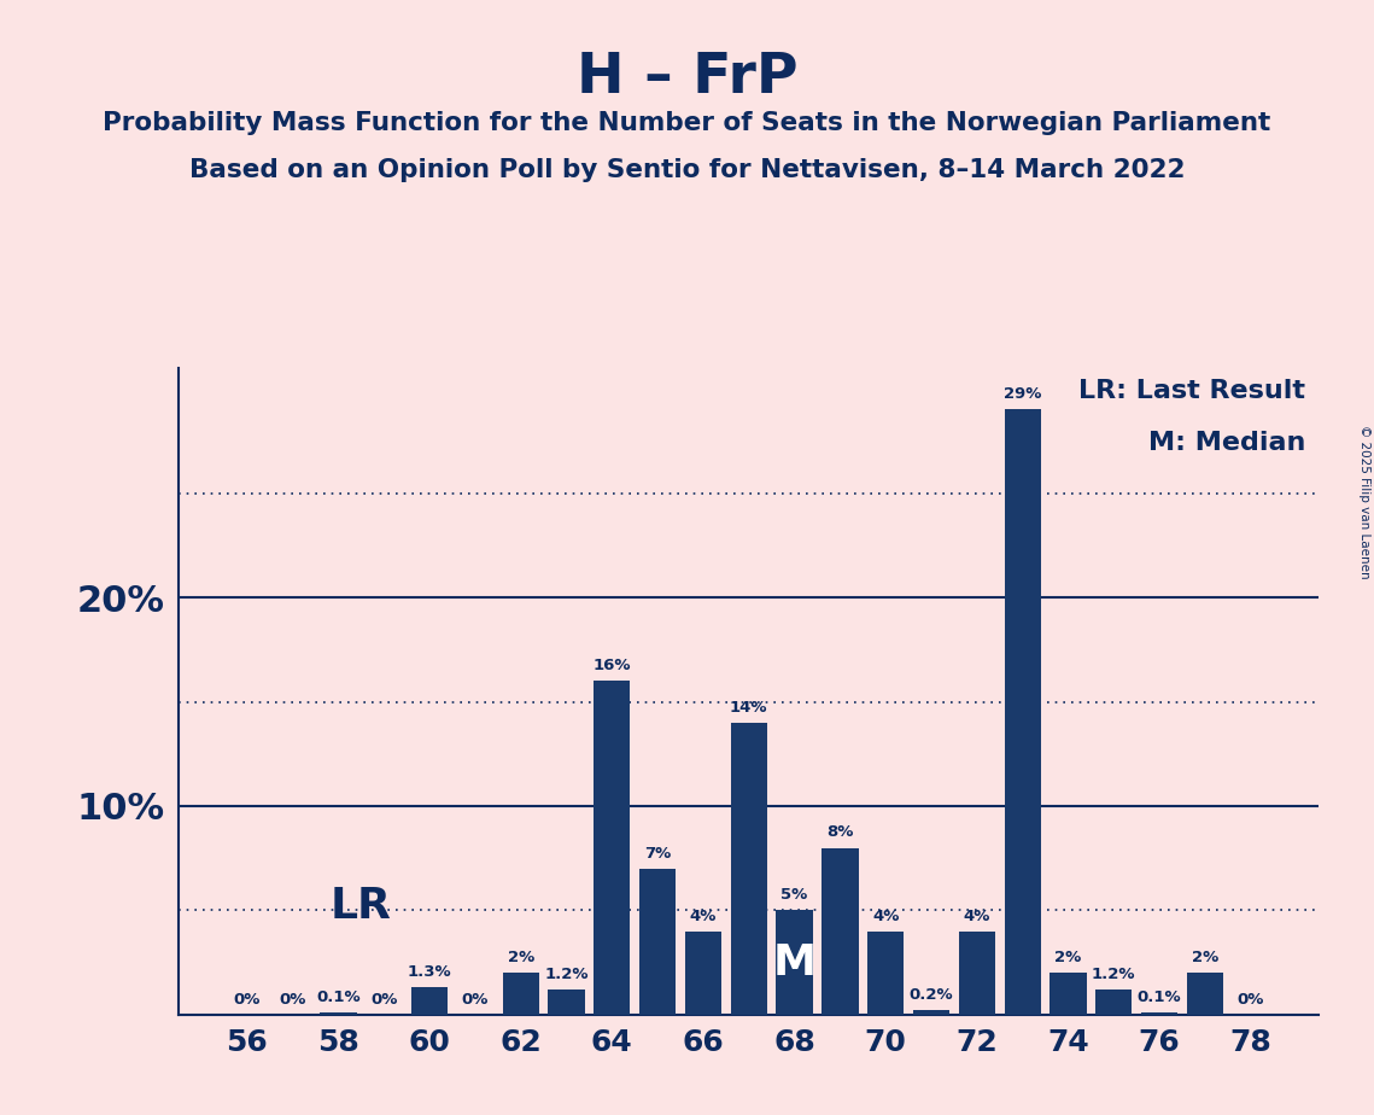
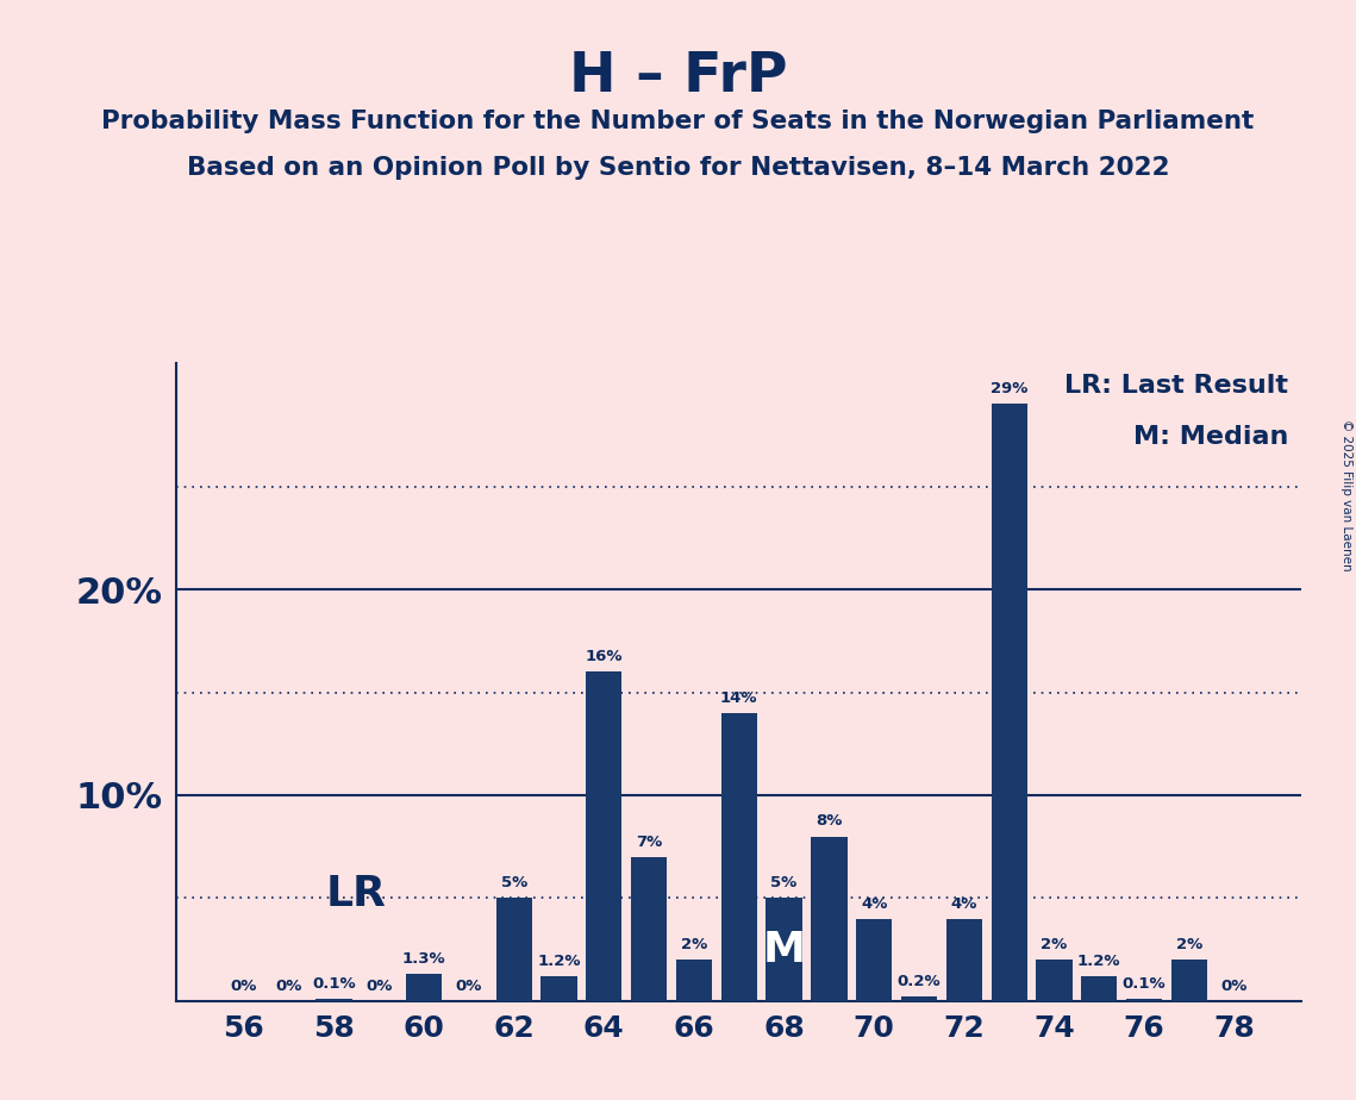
62: 2% -> 5%
66: 4% -> 2%
